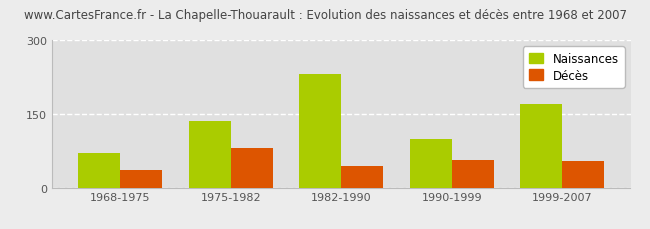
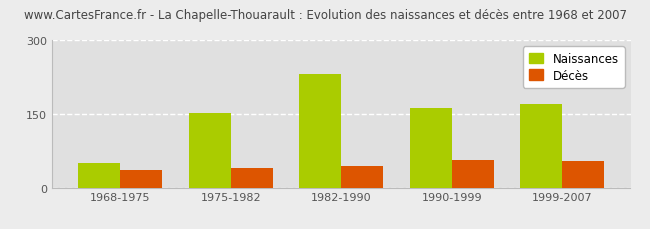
Naissances/1968-1975: 70 -> 50
Naissances/1975-1982: 135 -> 153
Décès/1975-1982: 80 -> 40
Naissances/1990-1999: 100 -> 163
